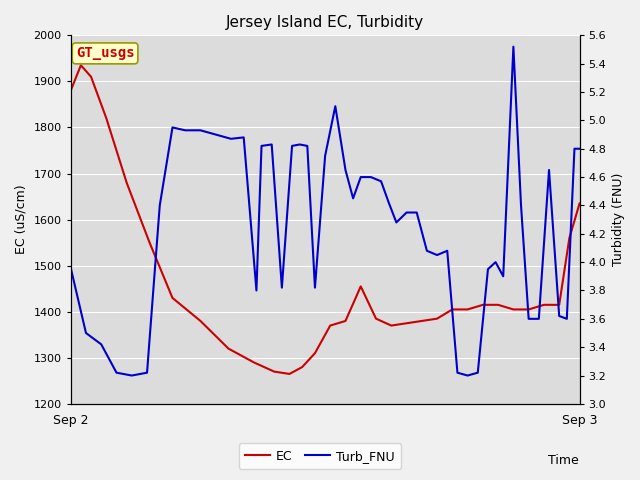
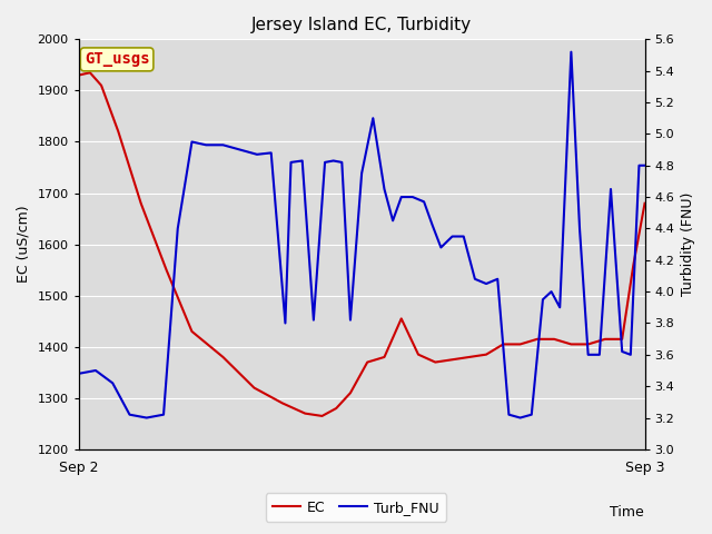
EC/Sep 2: 1880 -> 1930
Turb_FNU/Sep 2: 3.96 -> 3.48
EC/Sep 3: 1635 -> 1680
